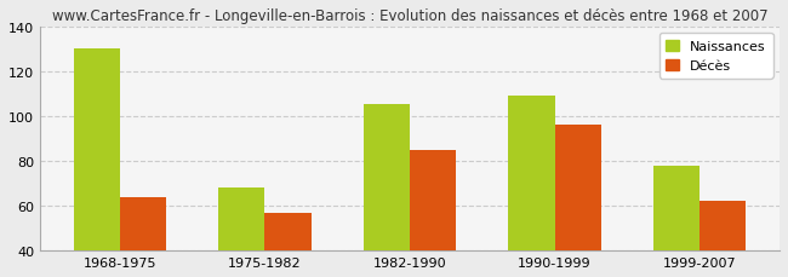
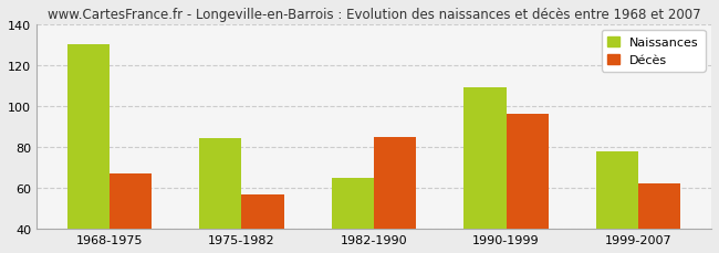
Décès/1968-1975: 64 -> 67
Naissances/1975-1982: 68 -> 84
Naissances/1982-1990: 105 -> 65
